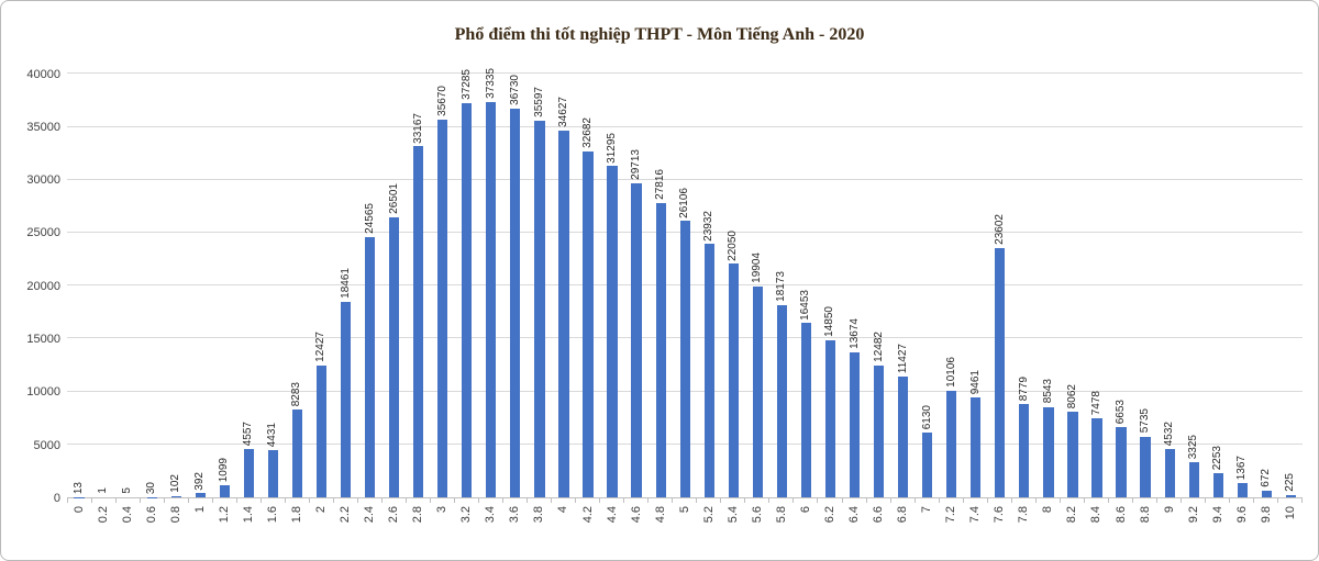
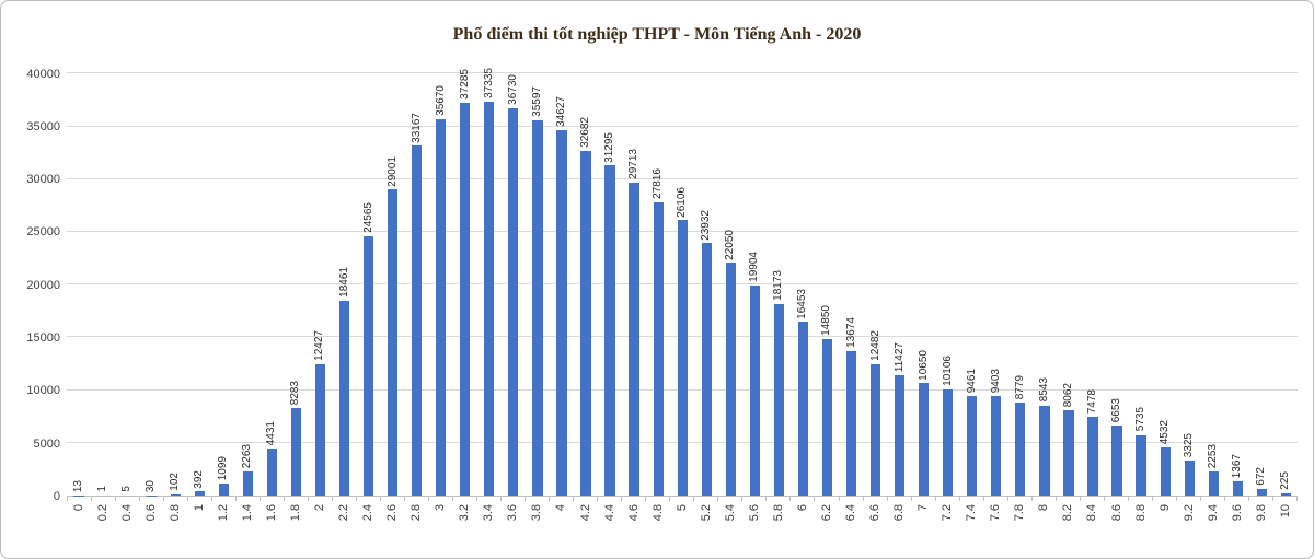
1.4: 4557 -> 2263
2.6: 26501 -> 29001
7: 6130 -> 10650
7.6: 23602 -> 9403
